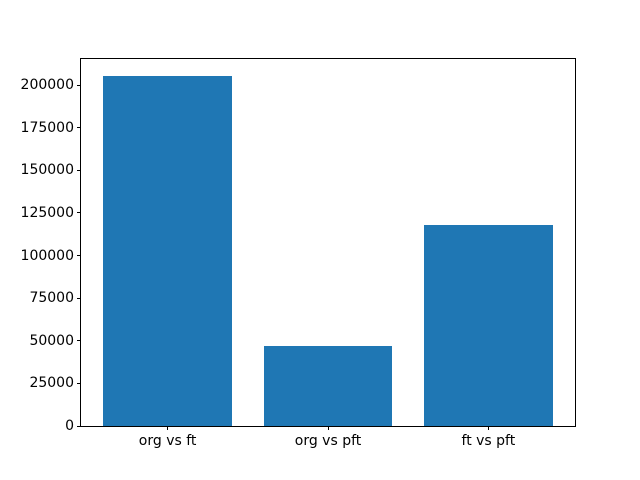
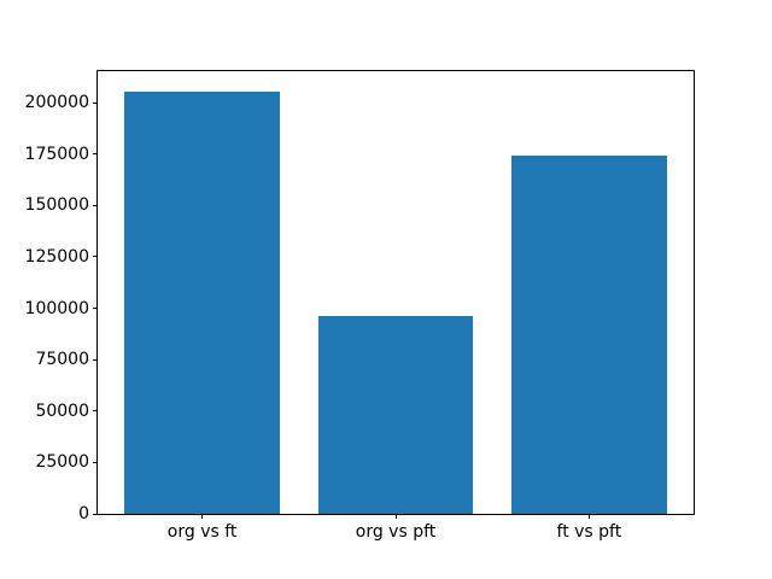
org vs pft: 47000 -> 96000
ft vs pft: 118000 -> 174000
